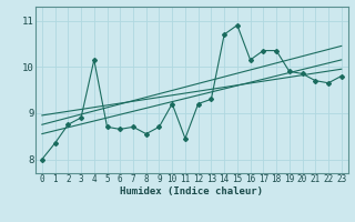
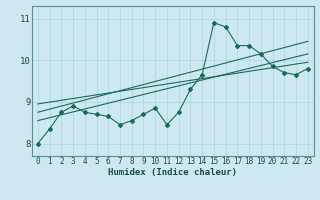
4: 10.15 -> 8.75
7: 8.70 -> 8.45
10: 9.20 -> 8.85
12: 9.20 -> 8.75
14: 10.70 -> 9.65
16: 10.15 -> 10.80
19: 9.90 -> 10.15
